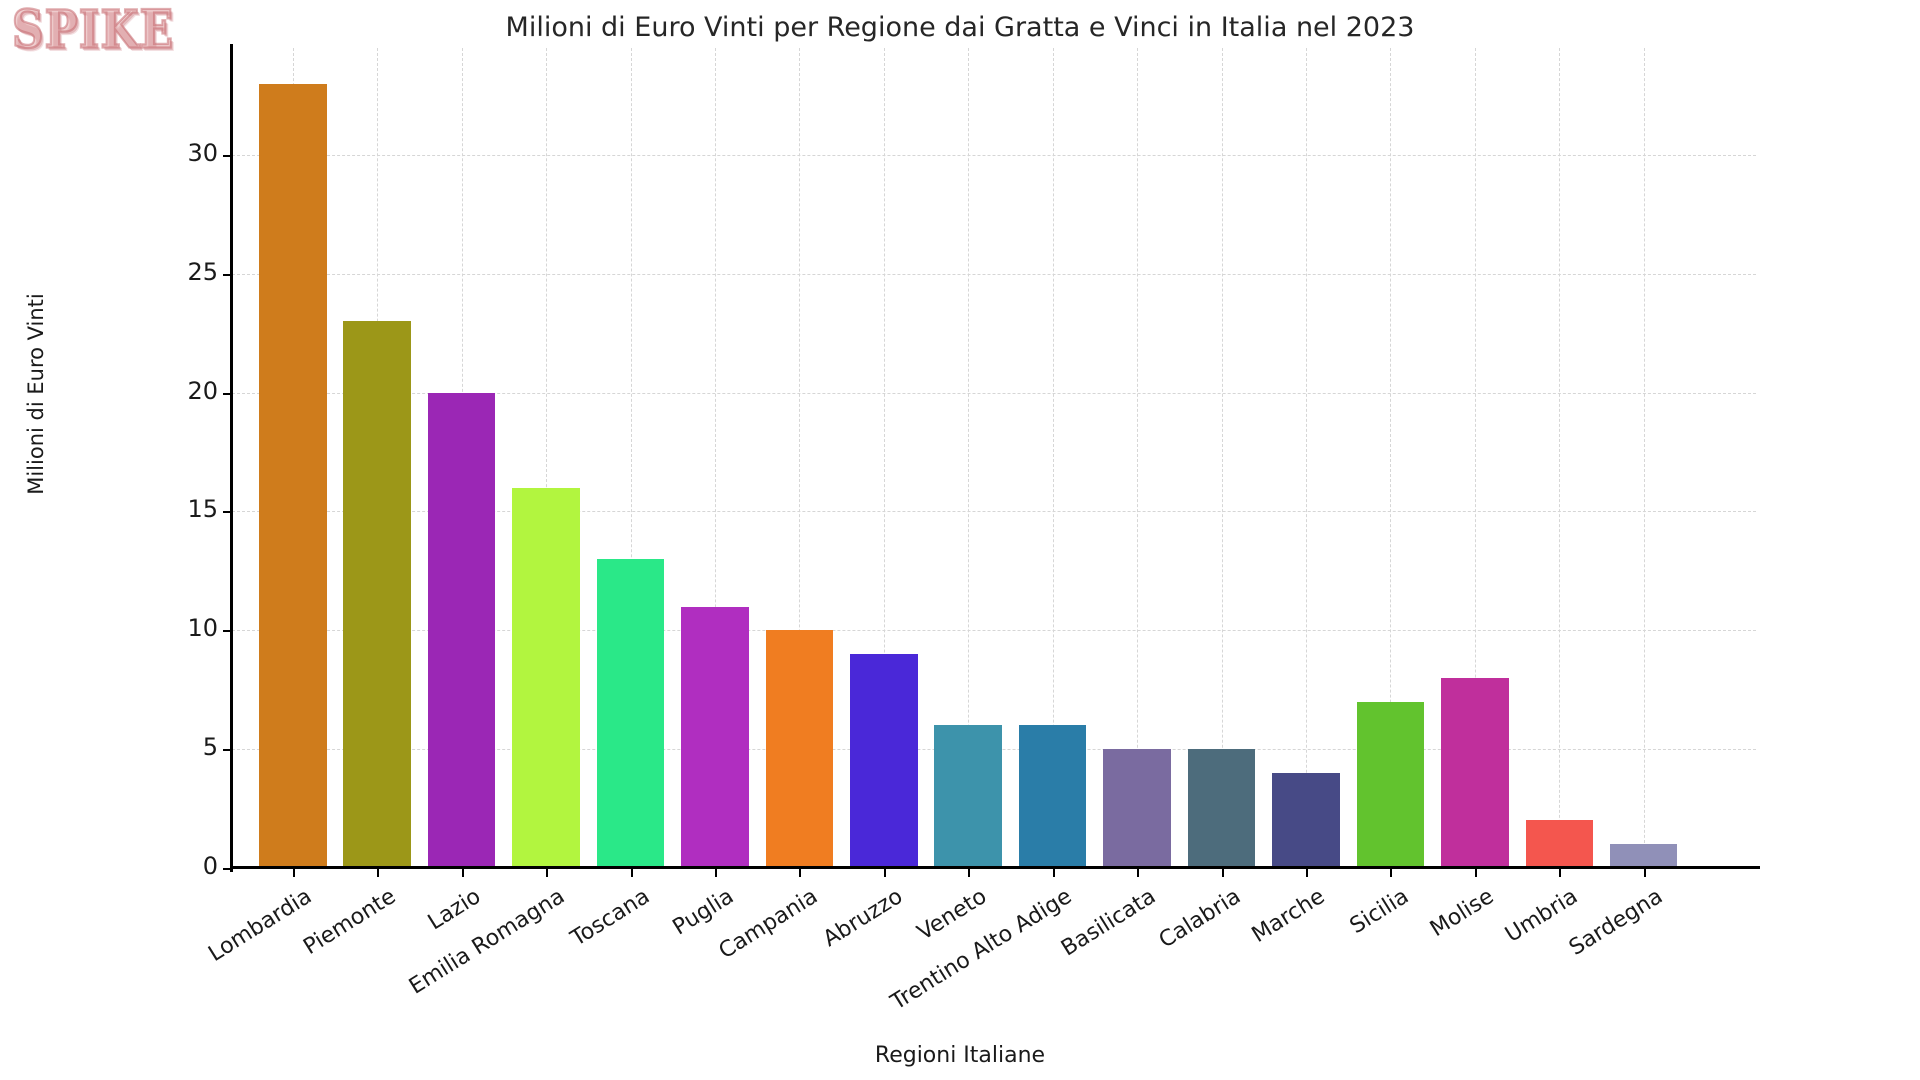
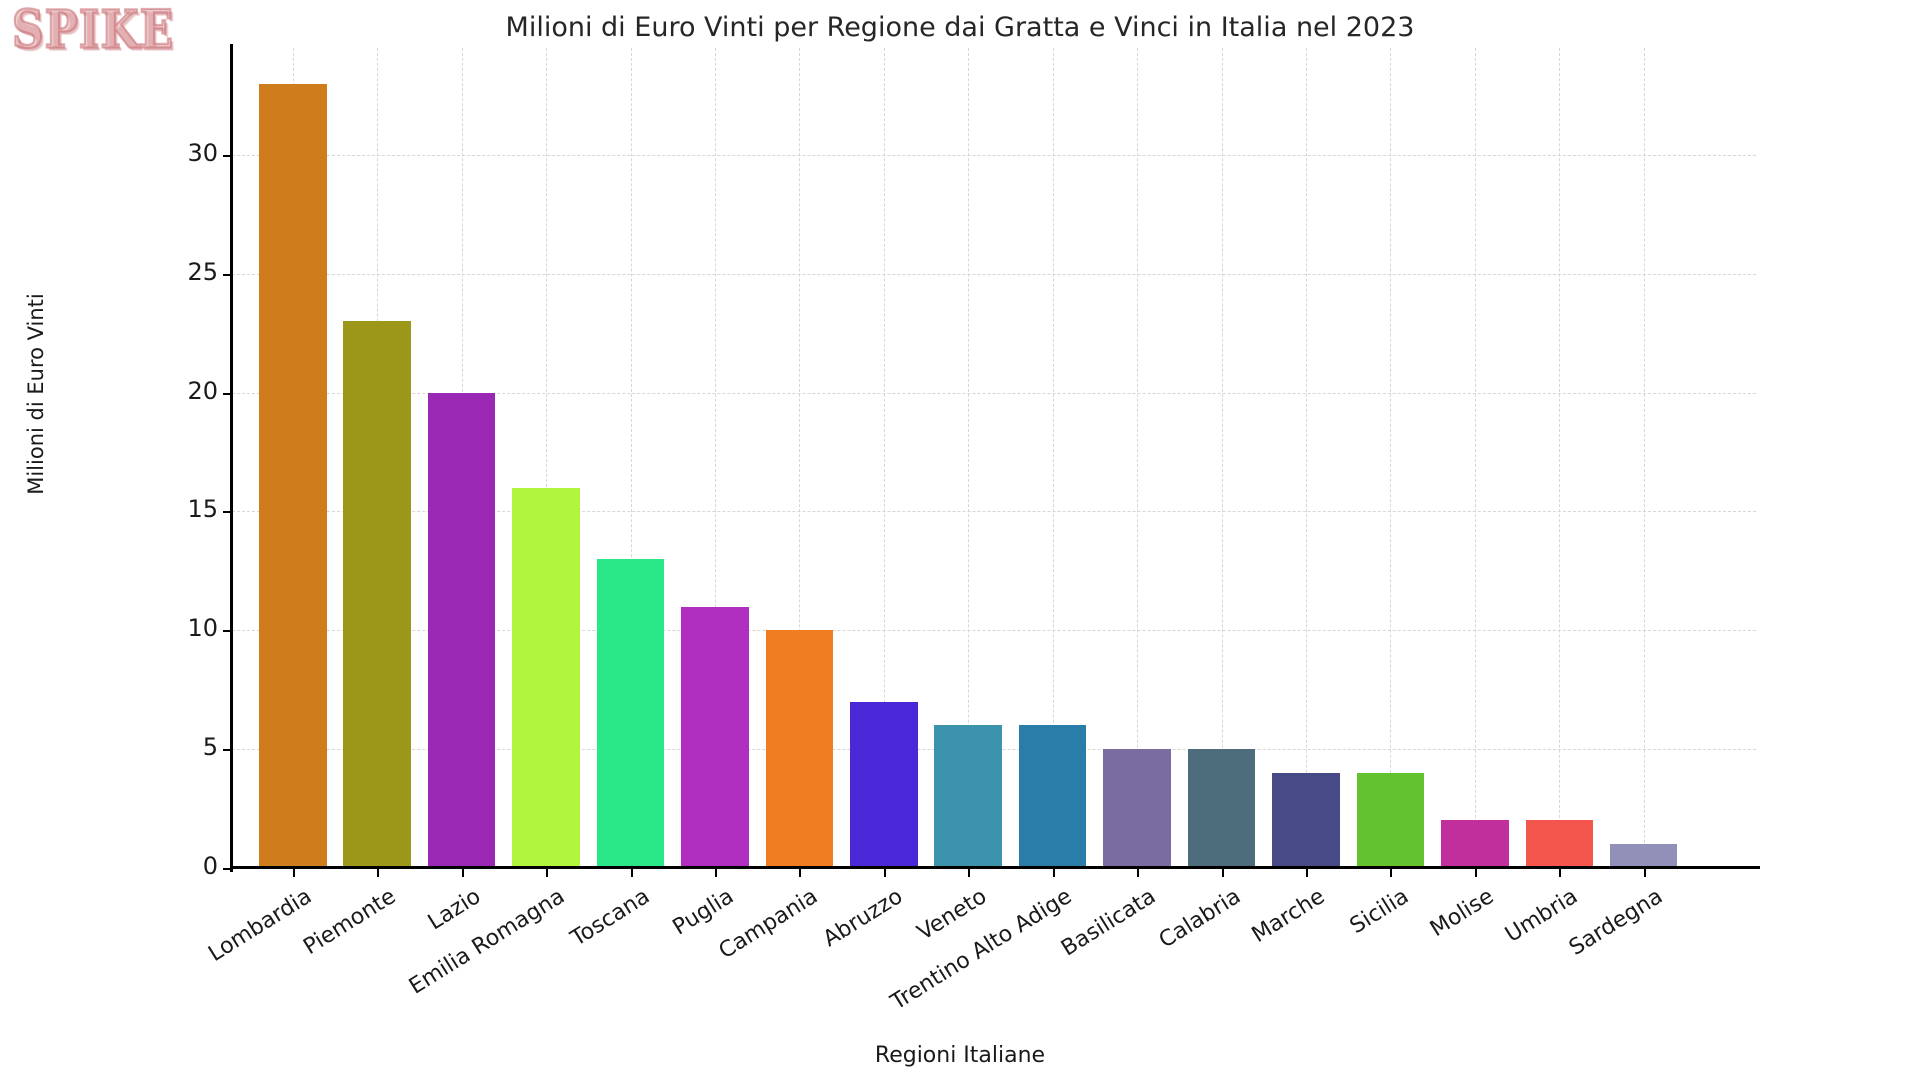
Abruzzo: 9 -> 7
Sicilia: 7 -> 4
Molise: 8 -> 2
